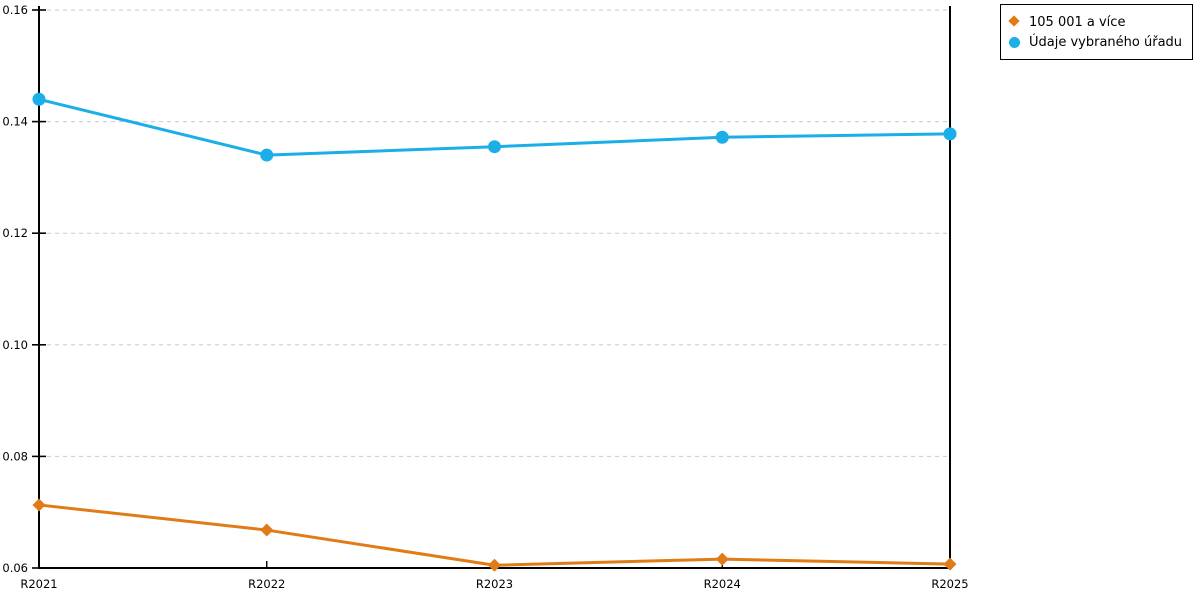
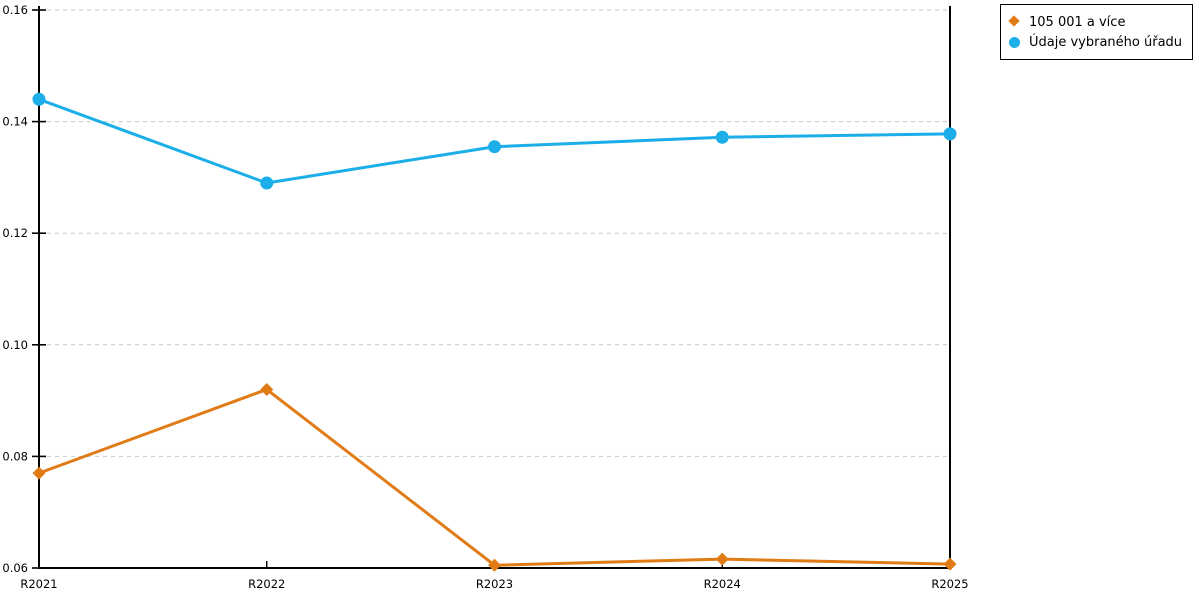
105 001 a více/R2021: 0.071 -> 0.077
105 001 a více/R2022: 0.067 -> 0.092
Údaje vybraného úřadu/R2022: 0.134 -> 0.129
